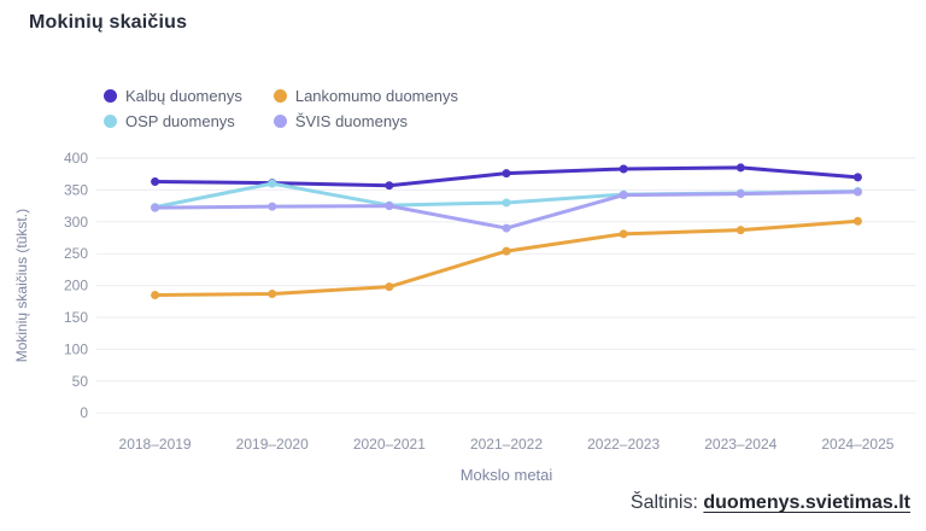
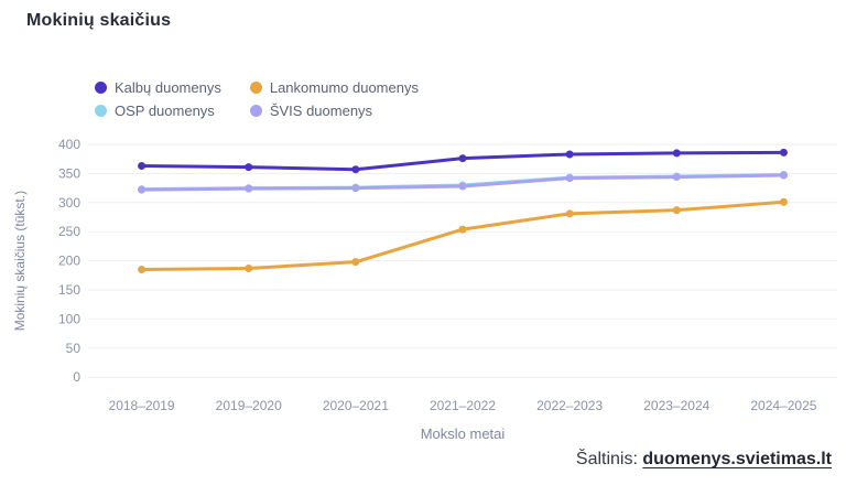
OSP duomenys/2019–2020: 360 -> 320
ŠVIS duomenys/2021–2022: 290 -> 330
Kalbų duomenys/2024–2025: 370 -> 390
